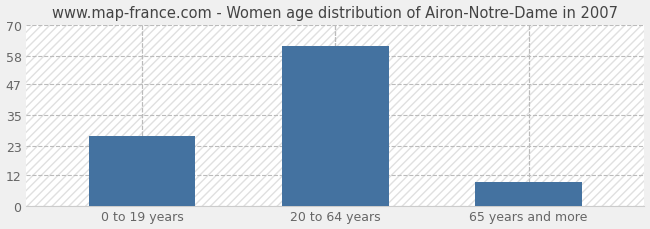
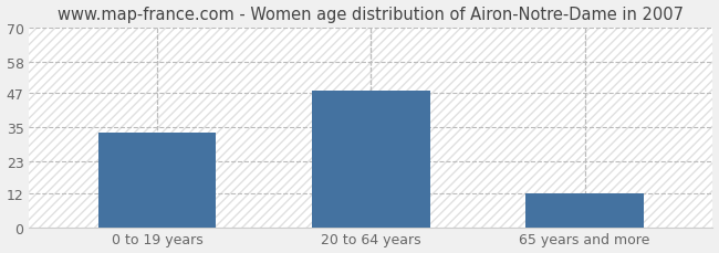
0 to 19 years: 27 -> 33
20 to 64 years: 62 -> 48
65 years and more: 9 -> 12
